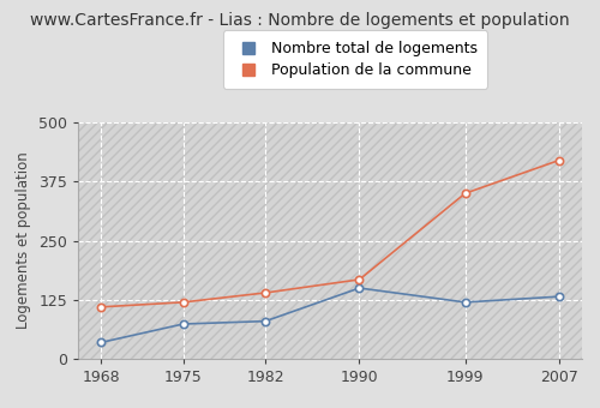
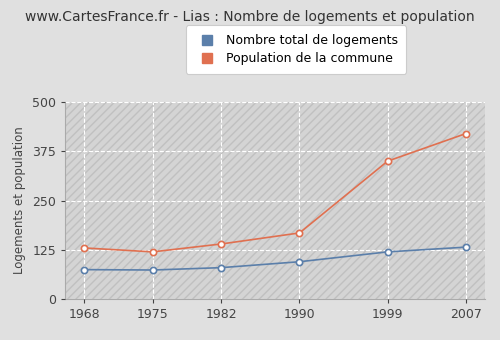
Nombre total de logements/1968: 35 -> 75
Population de la commune/1968: 110 -> 130
Nombre total de logements/1990: 150 -> 95
